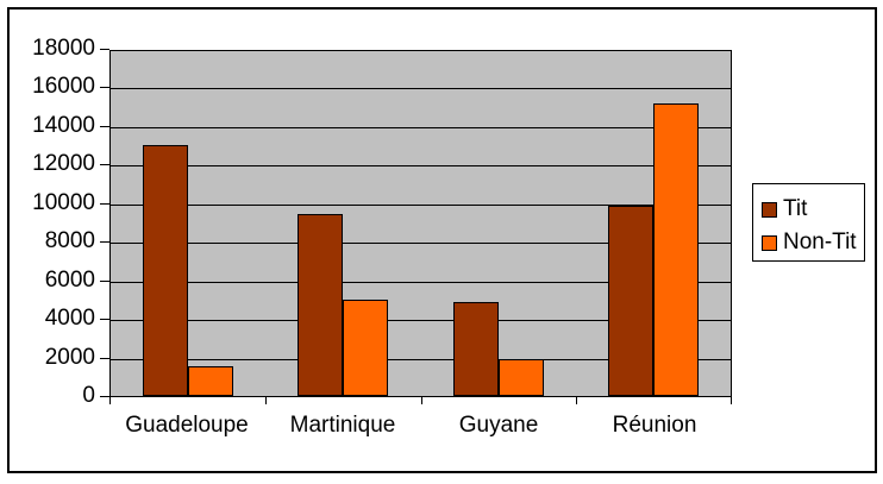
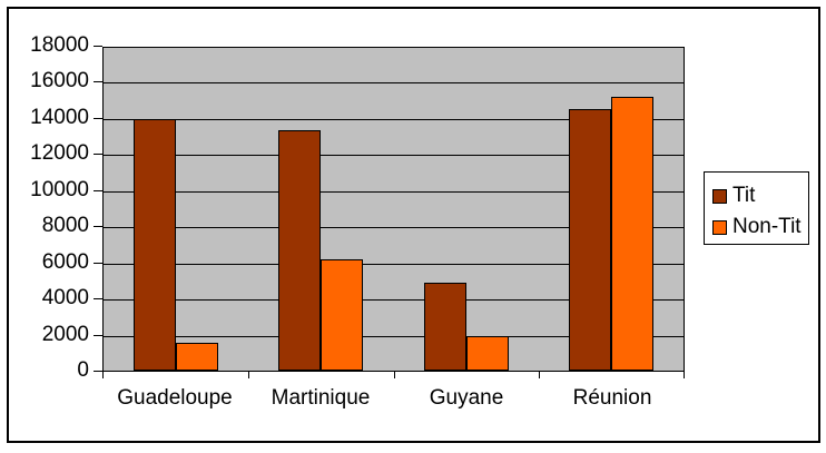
Tit/Guadeloupe: 13100 -> 14000
Tit/Martinique: 9500 -> 13400
Non-Tit/Martinique: 5000 -> 6200
Tit/Réunion: 9900 -> 14600
